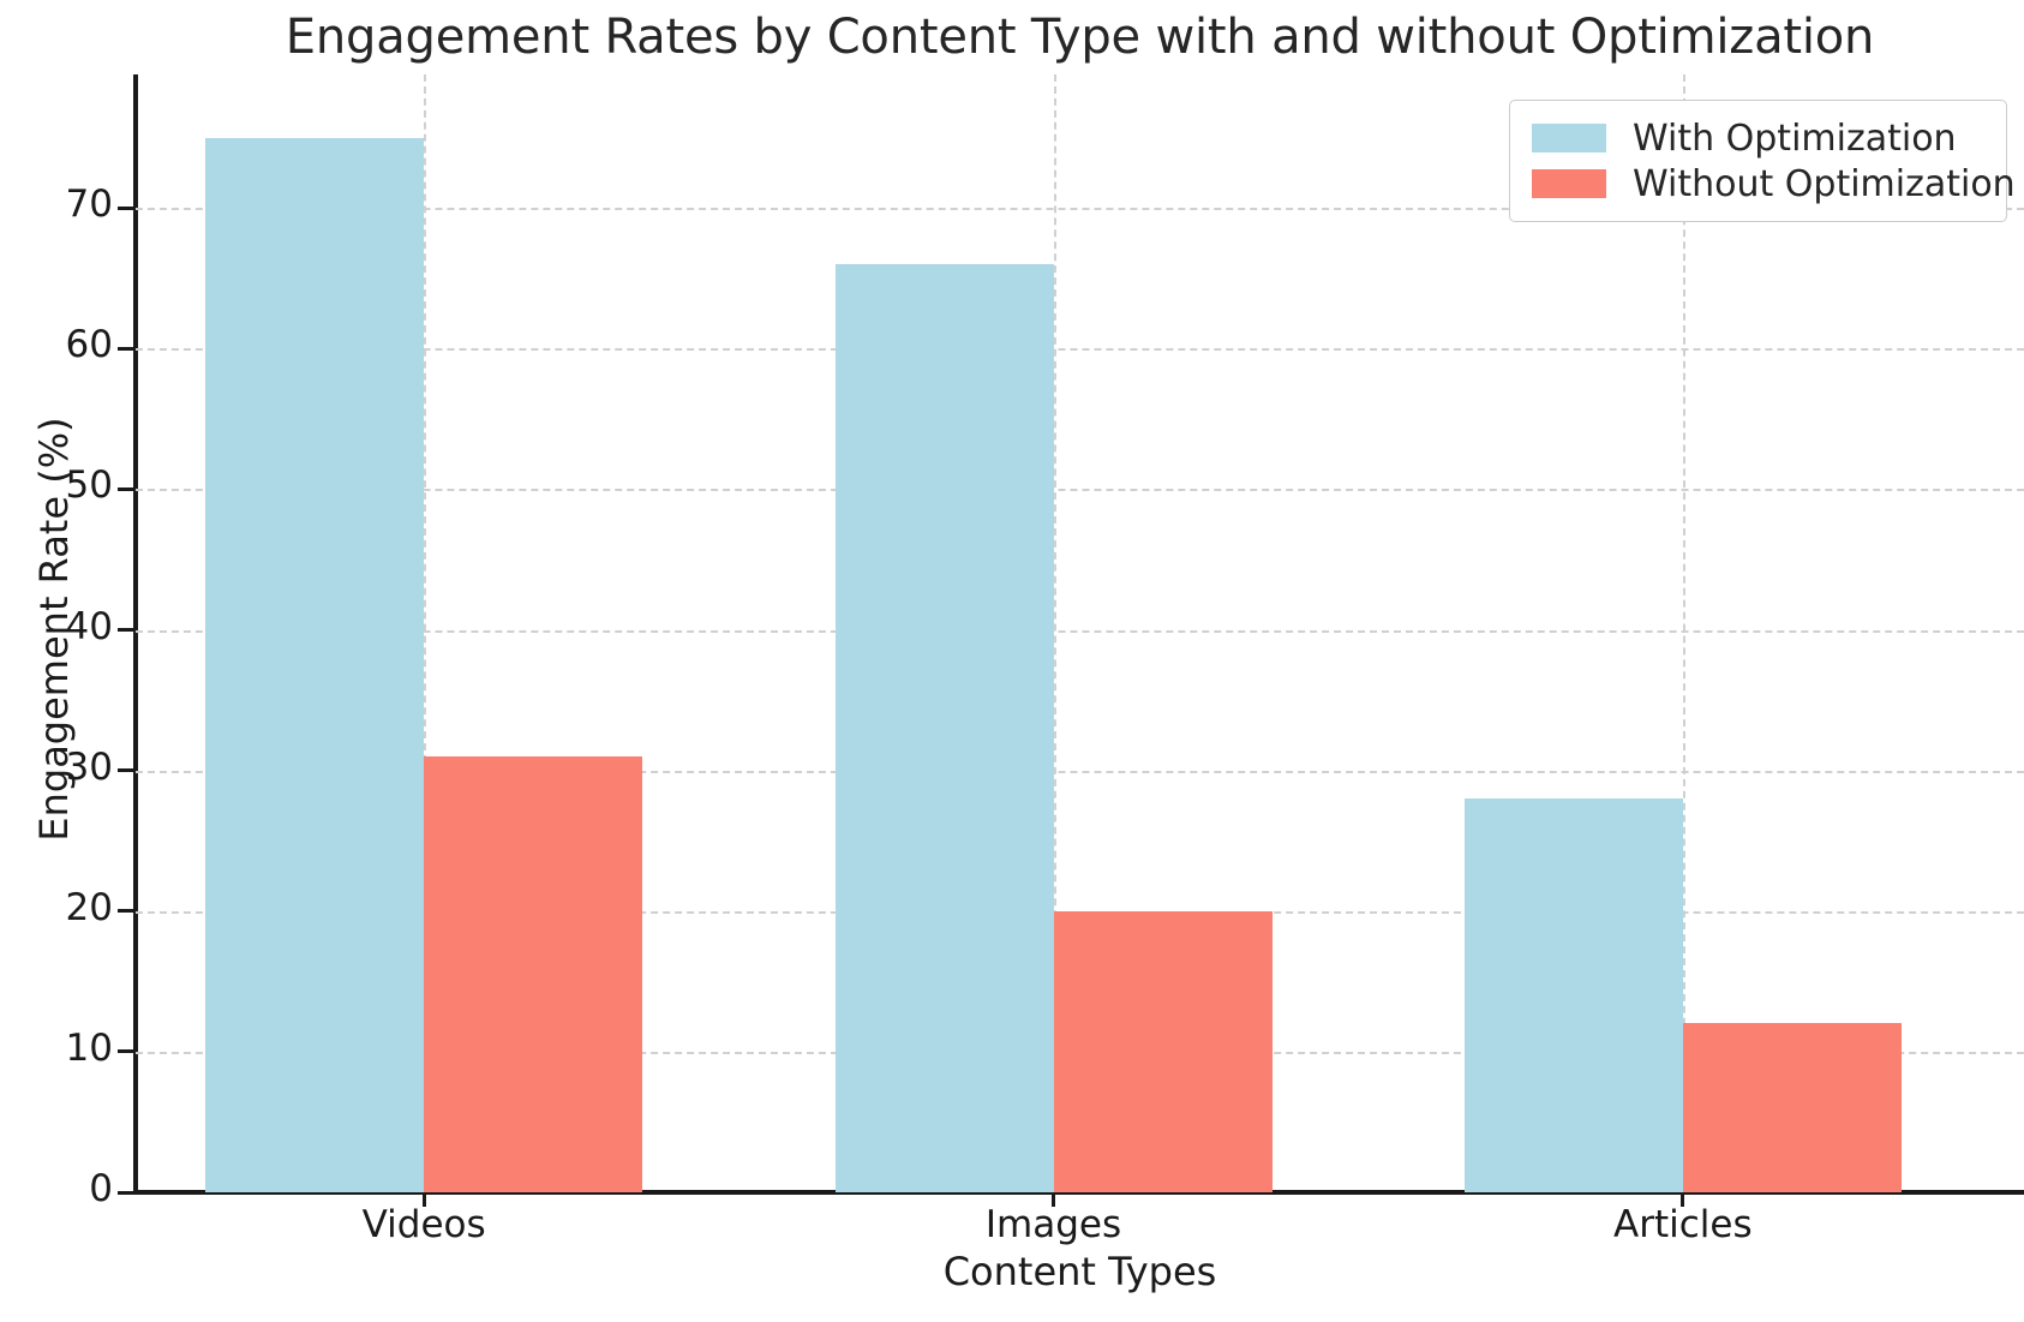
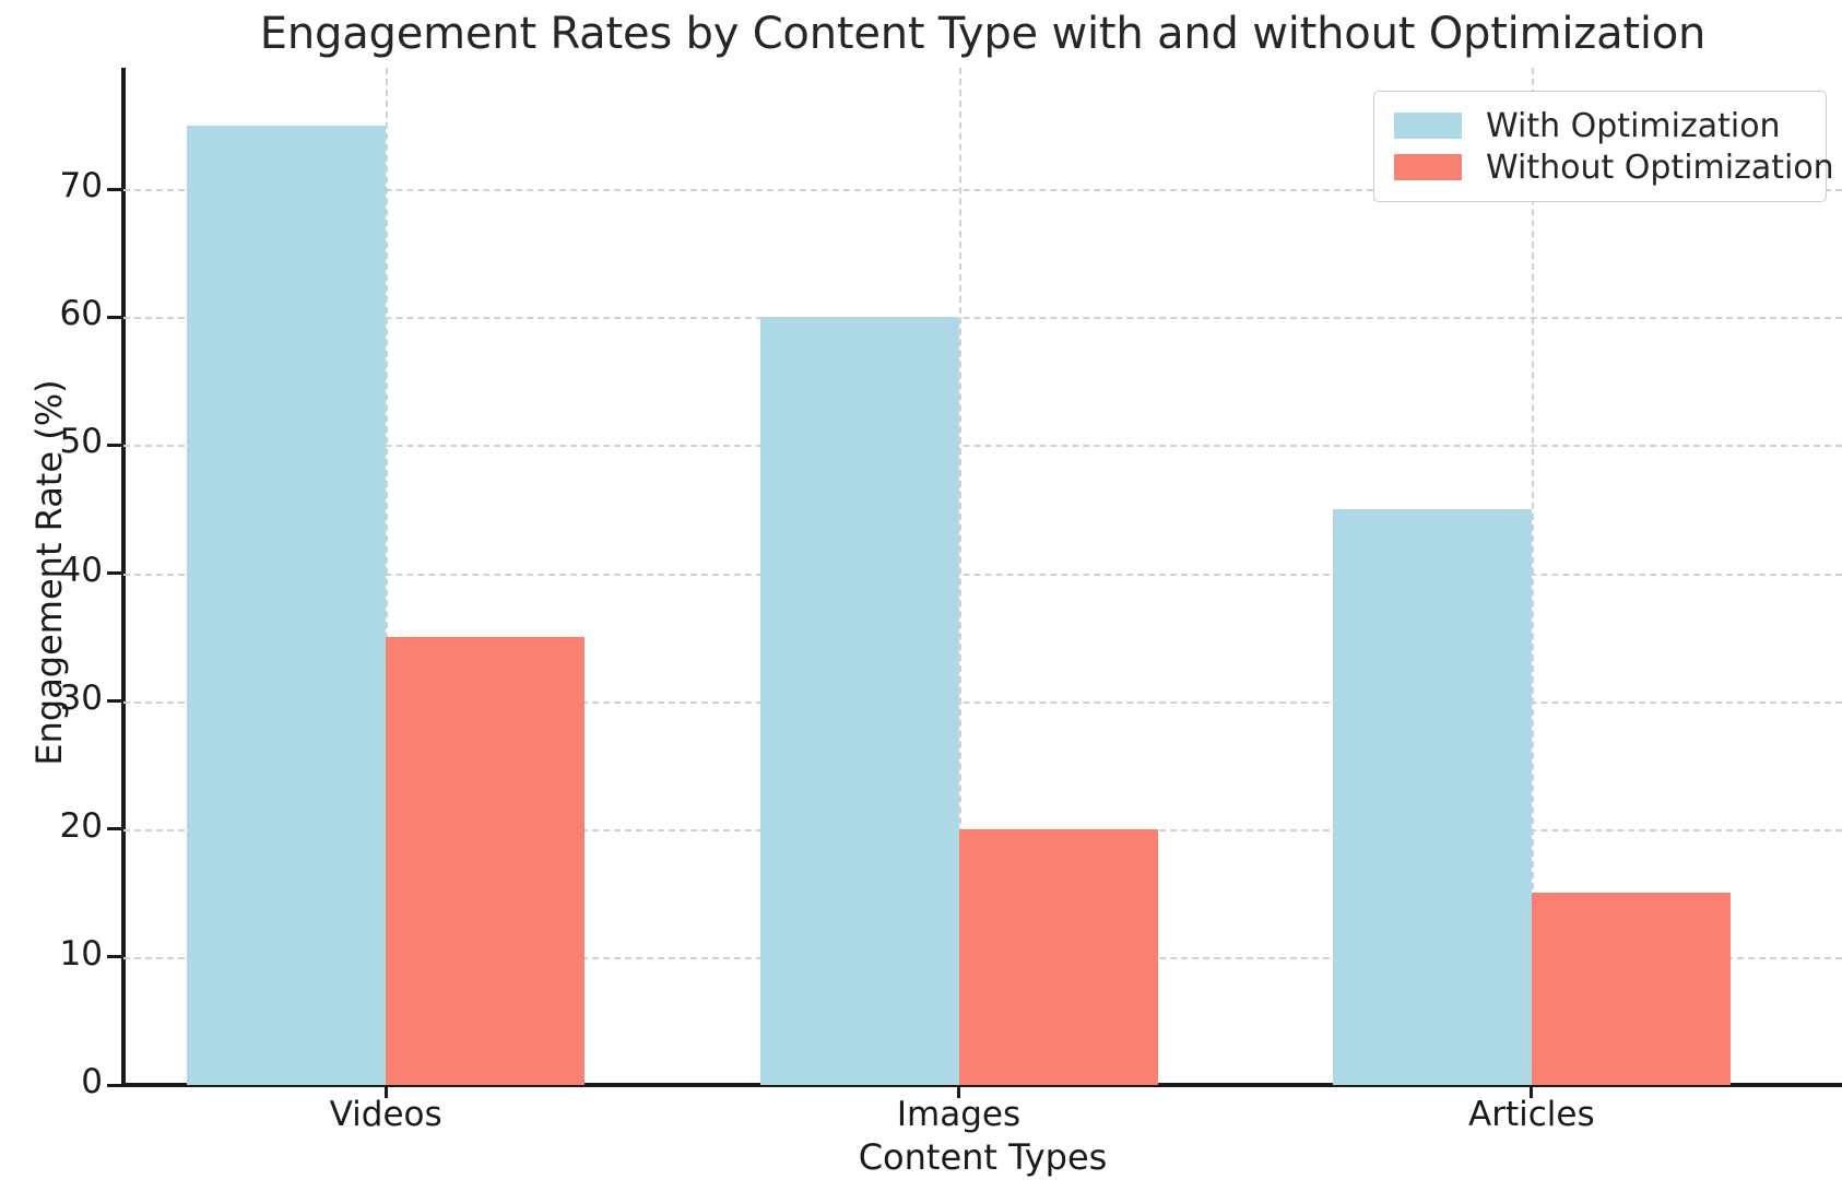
Without Optimization/Videos: 31 -> 35
With Optimization/Images: 66 -> 60
With Optimization/Articles: 28 -> 45
Without Optimization/Articles: 12 -> 15
